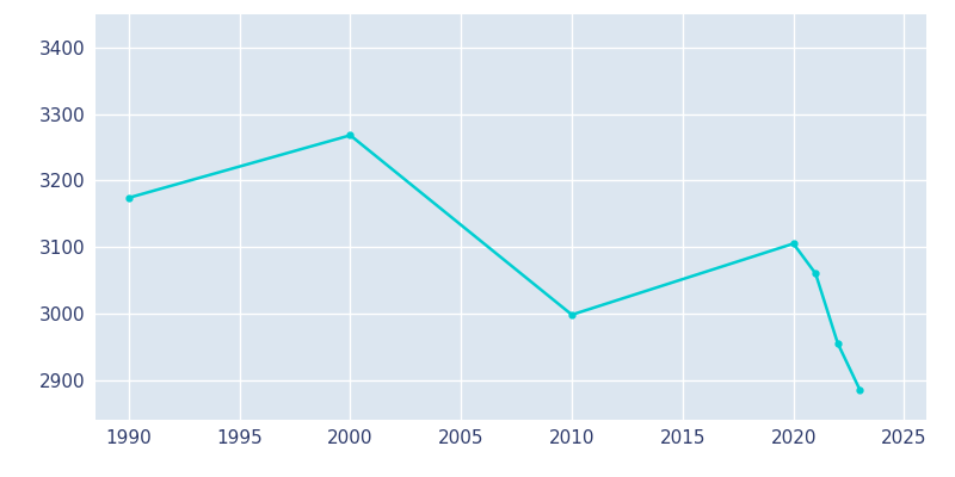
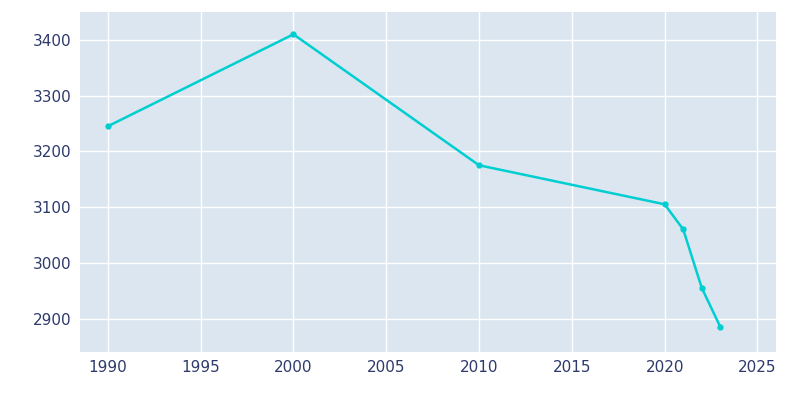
1990: 3174 -> 3245
2000: 3268 -> 3410
2010: 2998 -> 3175
